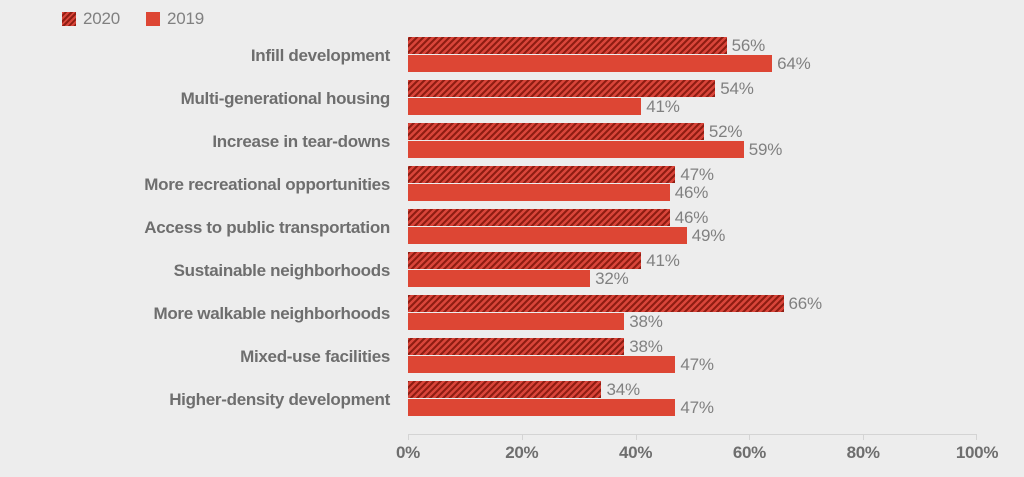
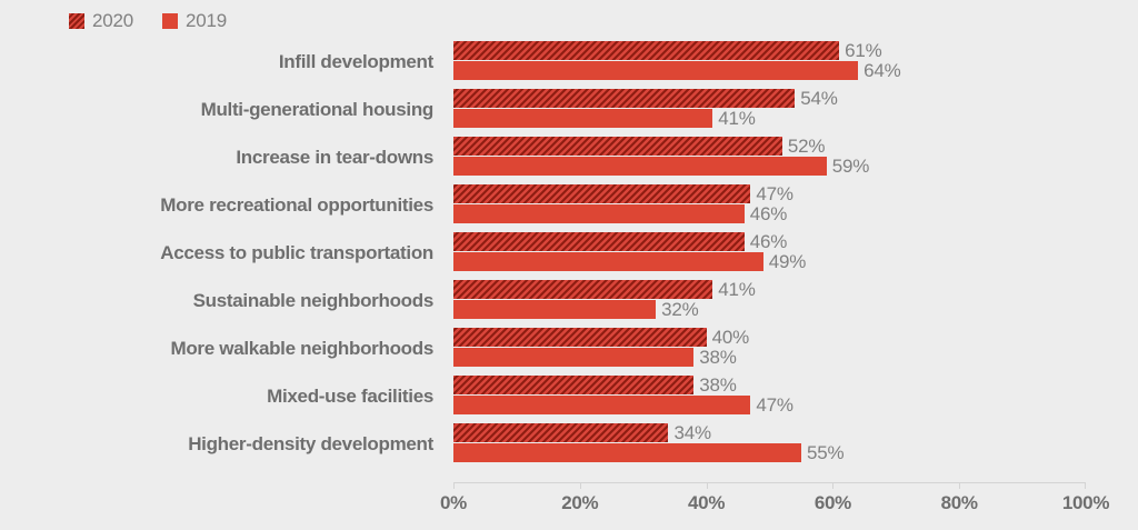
2020/Infill development: 56% -> 61%
2020/More walkable neighborhoods: 66% -> 40%
2019/Higher-density development: 47% -> 55%
